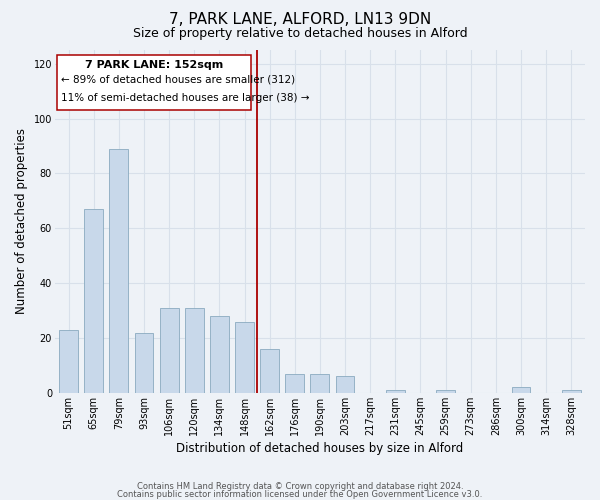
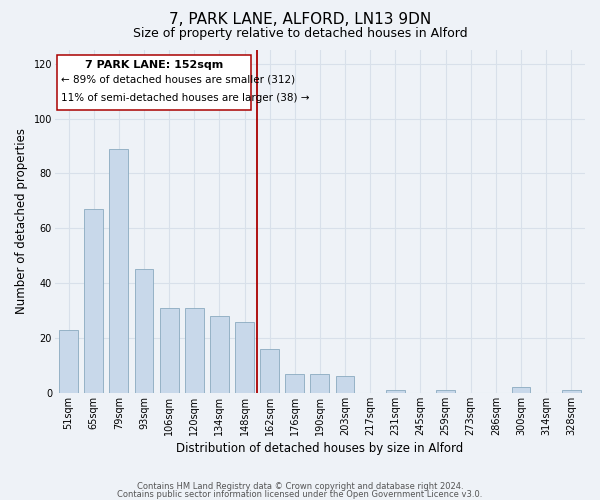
93sqm: 22 -> 45
